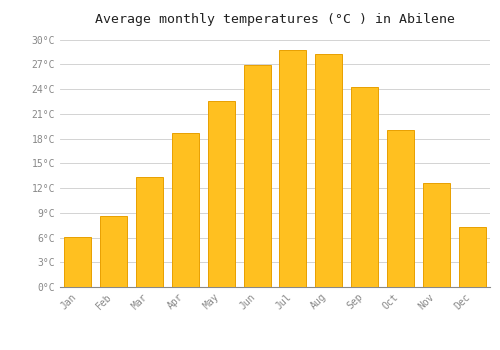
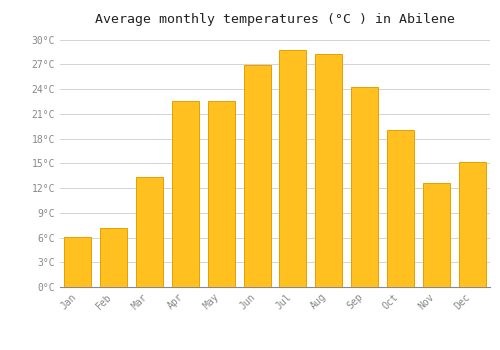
Feb: 8.6°C -> 7.2°C
Apr: 18.7°C -> 22.6°C
Dec: 7.3°C -> 15.2°C
